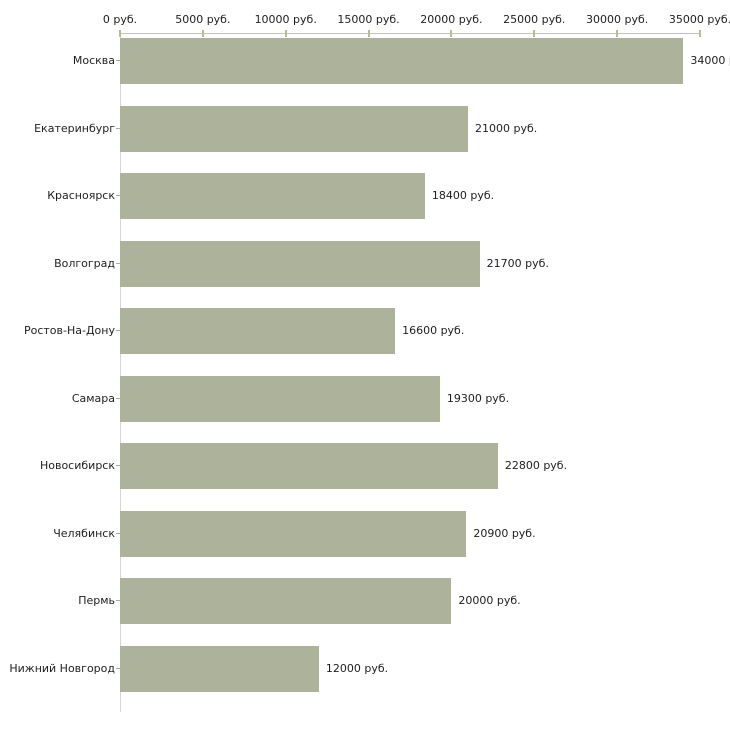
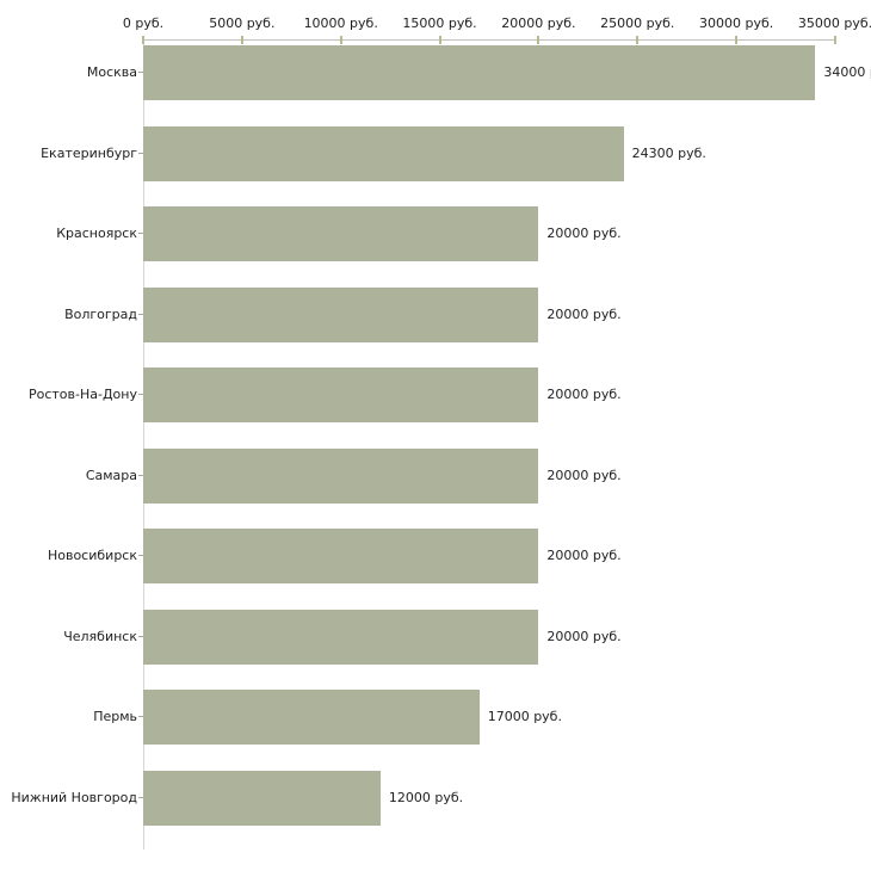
Екатеринбург: 21000 -> 24300
Красноярск: 18400 -> 20000
Волгоград: 21700 -> 20000
Ростов-На-Дону: 16600 -> 20000
Самара: 19300 -> 20000
Новосибирск: 22800 -> 20000
Челябинск: 20900 -> 20000
Пермь: 20000 -> 17000
